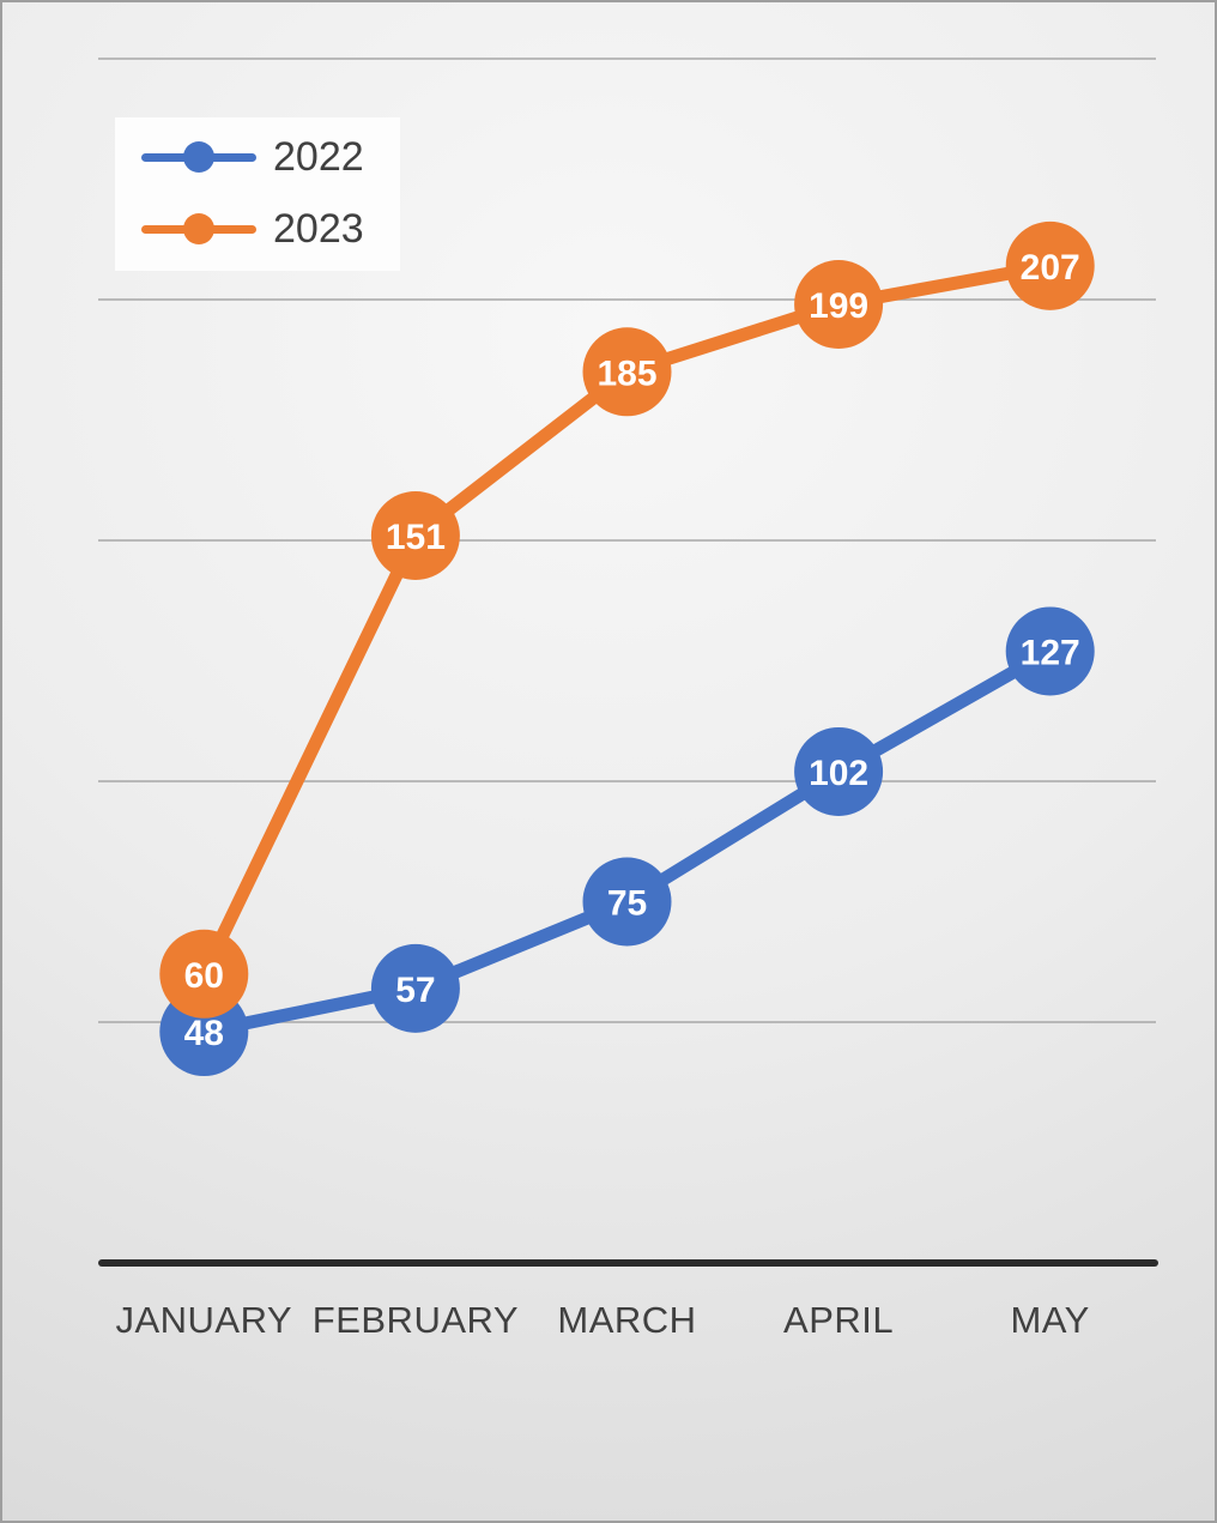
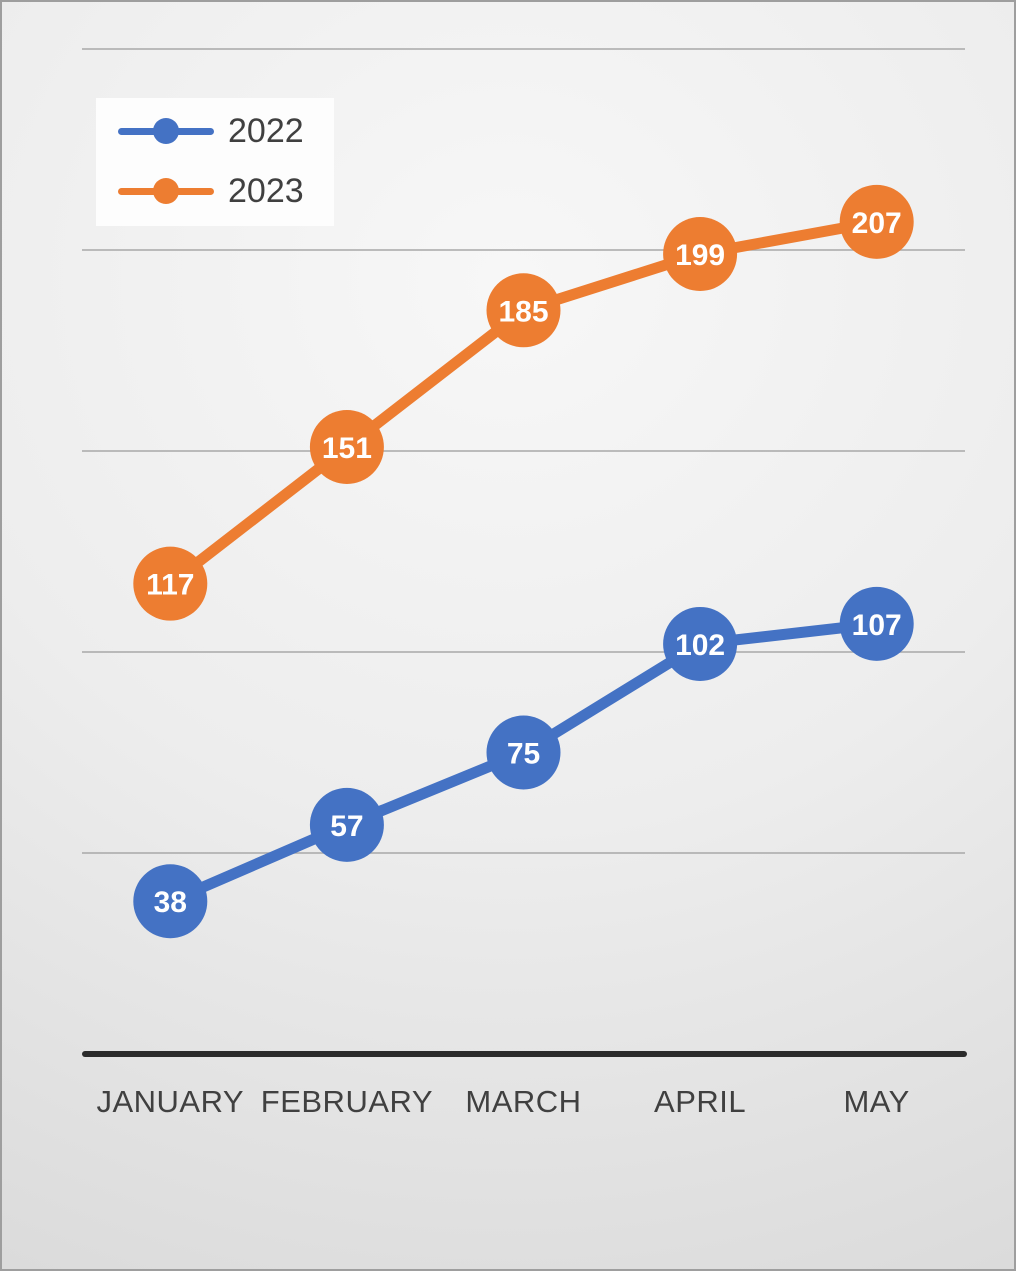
2022/JANUARY: 48 -> 38
2023/JANUARY: 60 -> 117
2022/MAY: 127 -> 107
